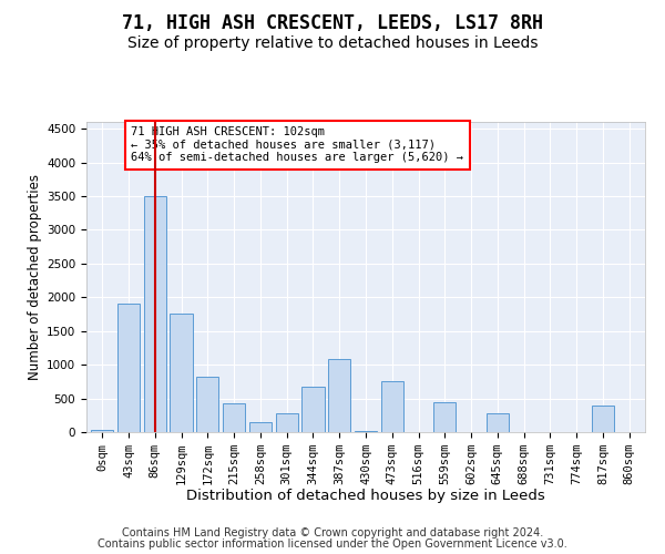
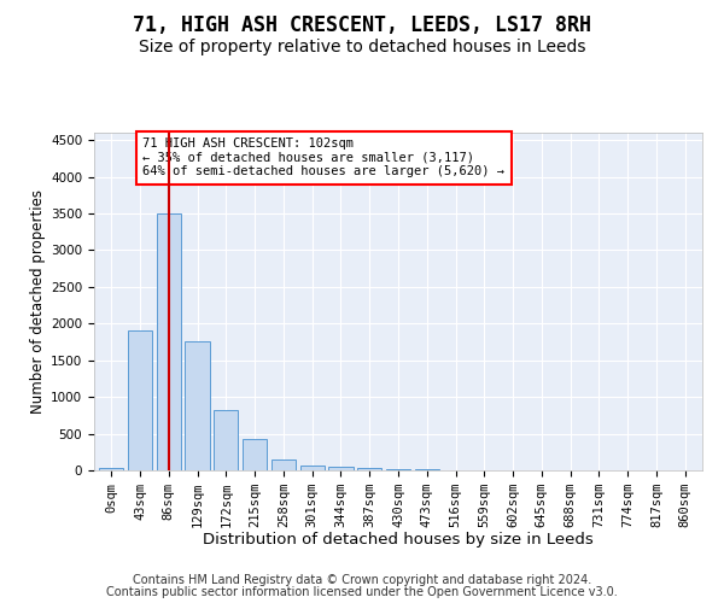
301sqm: 280 -> 70
344sqm: 680 -> 50
387sqm: 1080 -> 30
473sqm: 760 -> 10
559sqm: 440 -> 10
645sqm: 280 -> 0
817sqm: 400 -> 0
